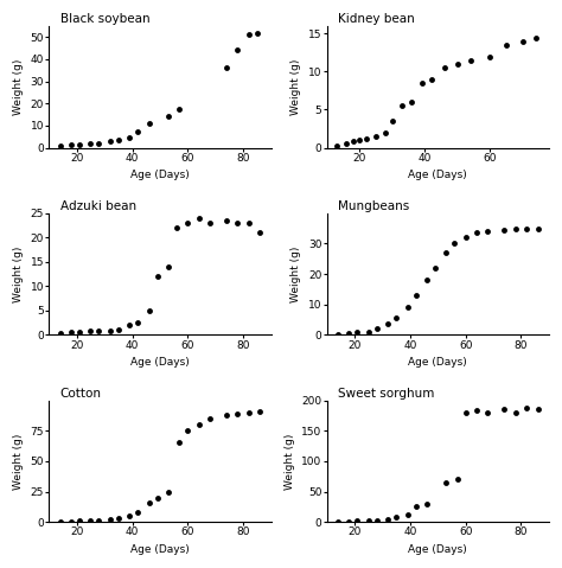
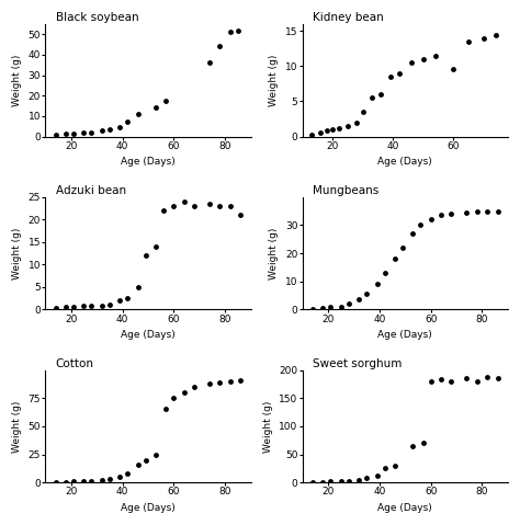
Kidney bean/60: 12.0 -> 9.6
